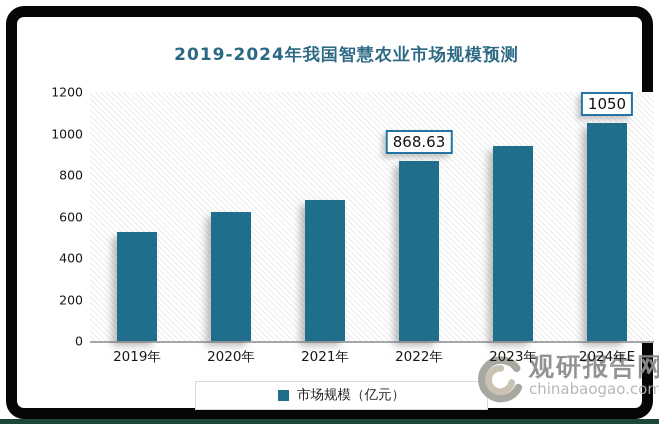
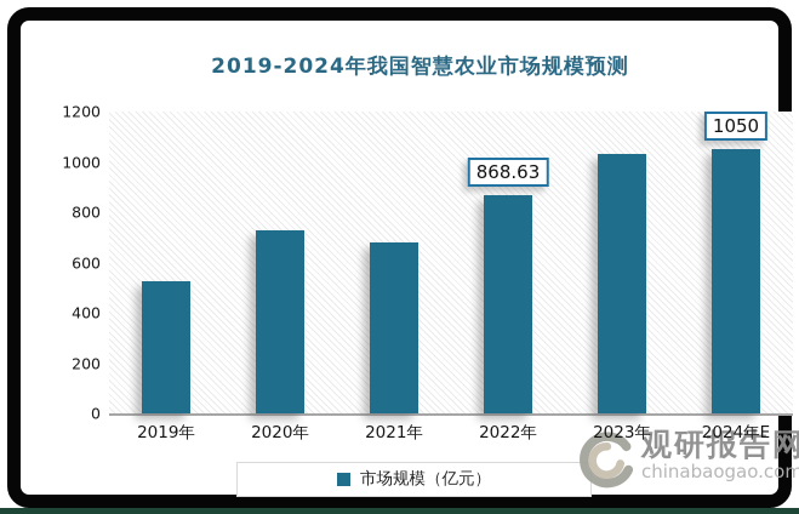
2020年: 620 -> 730
2023年: 940 -> 1030
